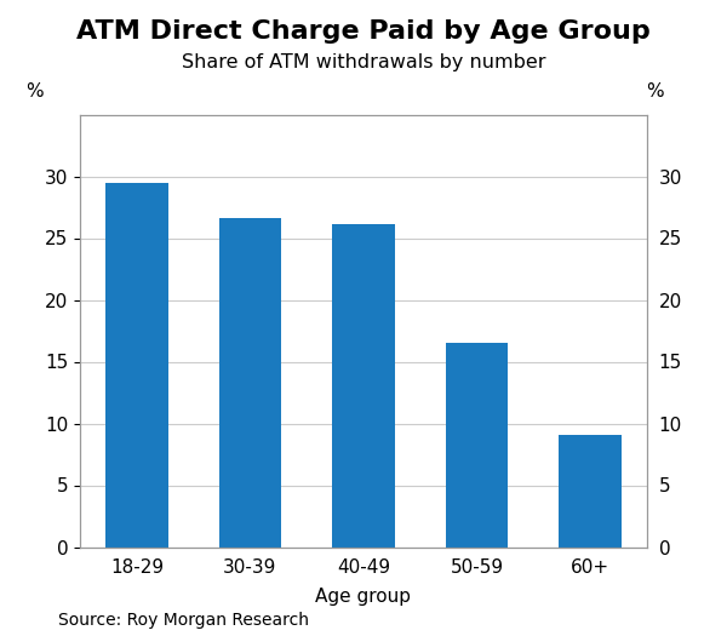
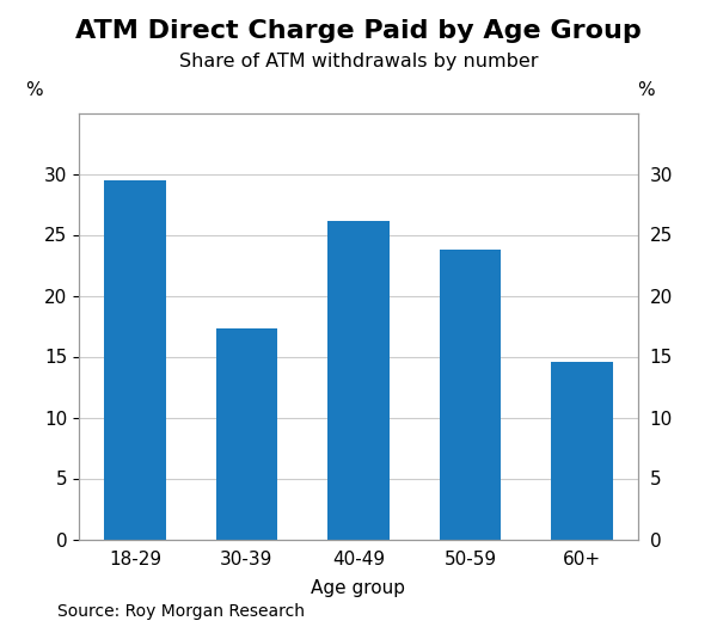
30-39: 26.6 -> 17.3
50-59: 16.5 -> 23.8
60+: 9.1 -> 14.6
